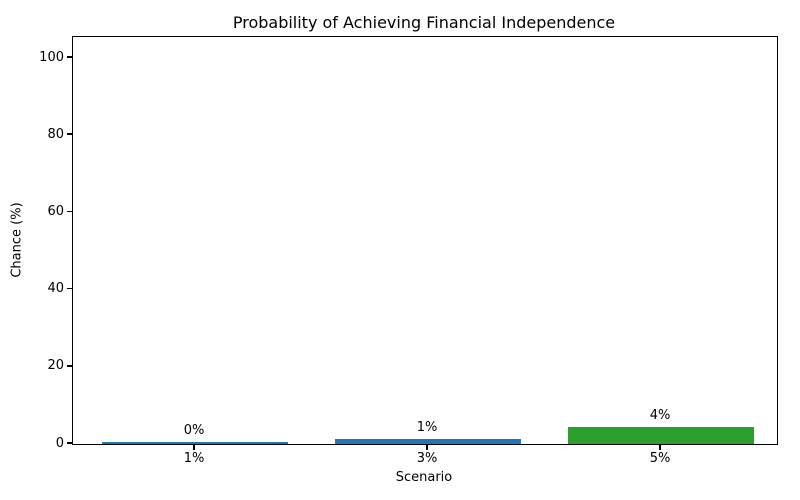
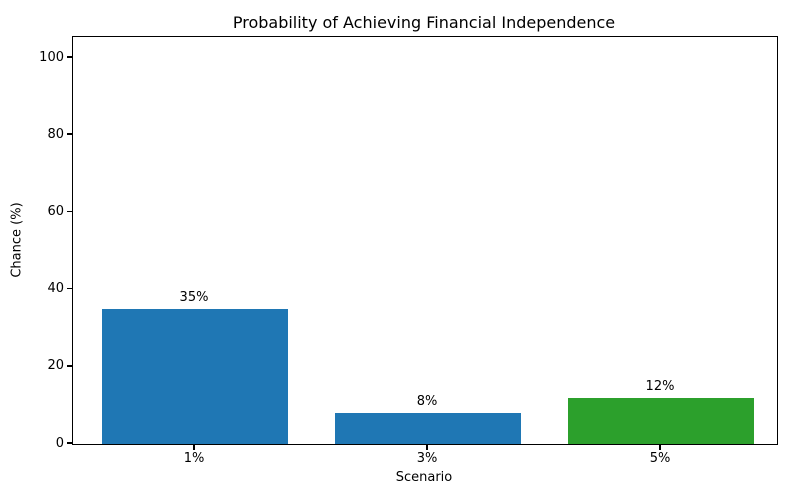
1%: 0% -> 35%
3%: 1% -> 8%
5%: 4% -> 12%
